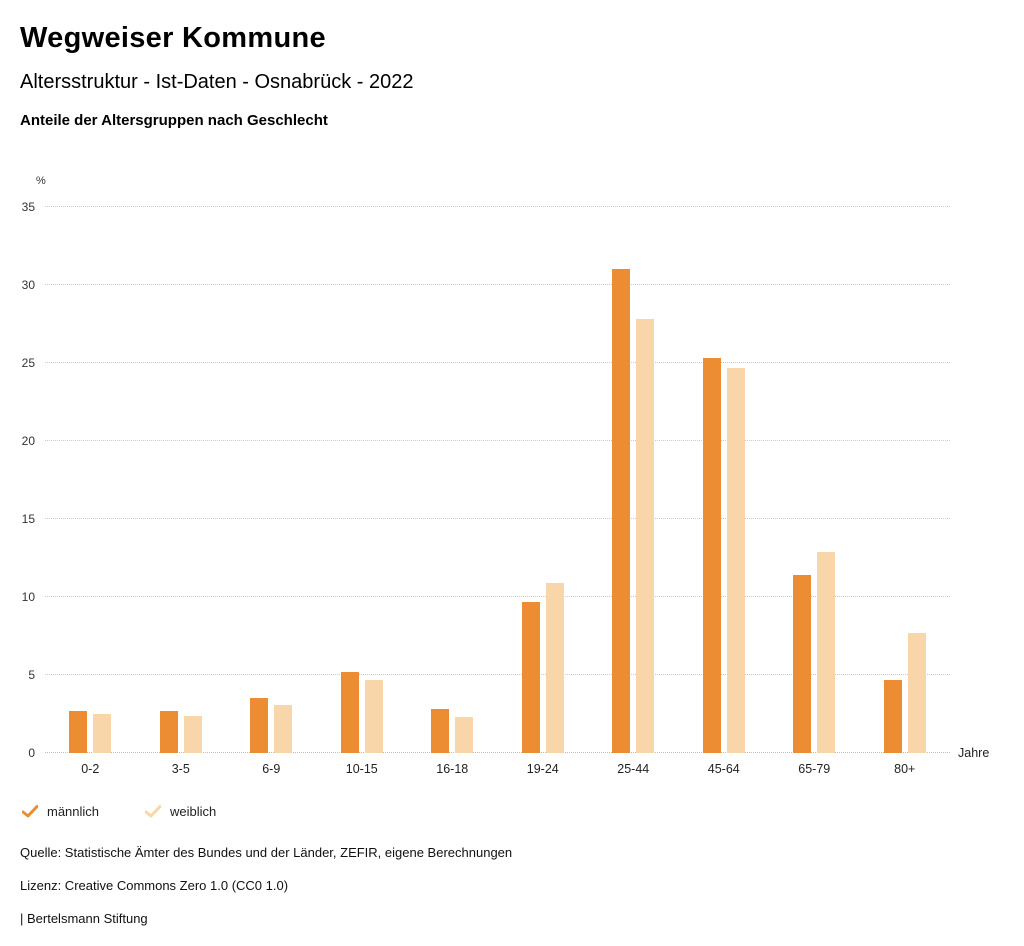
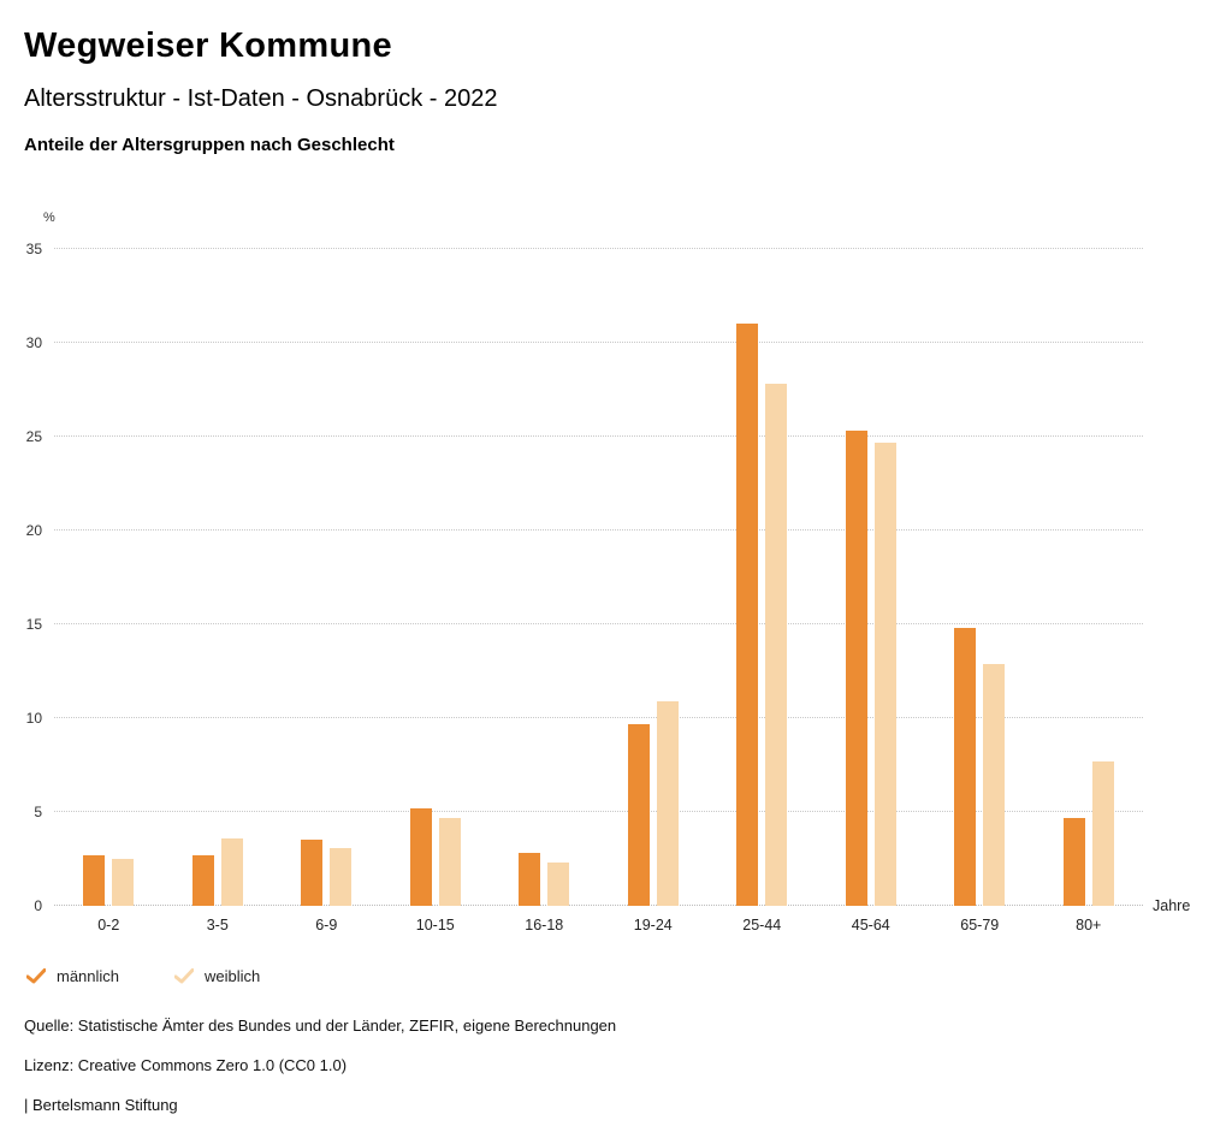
weiblich/3-5: 2.4 -> 3.6
männlich/65-79: 11.4 -> 14.8
